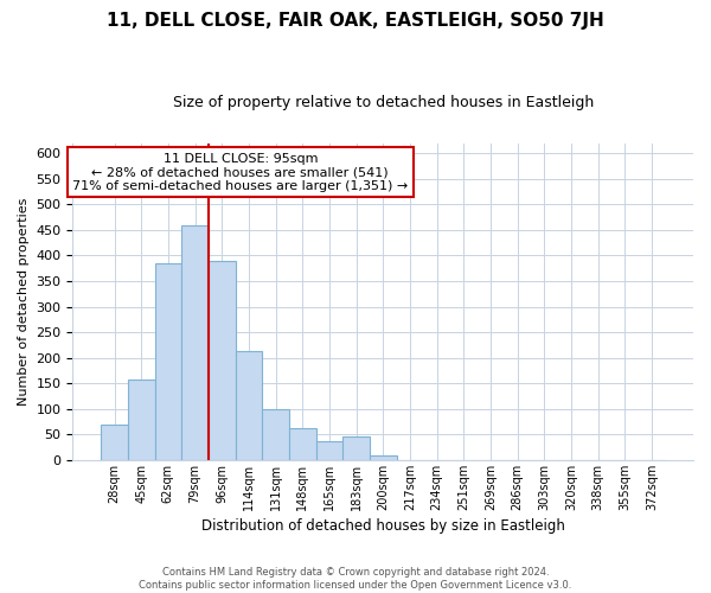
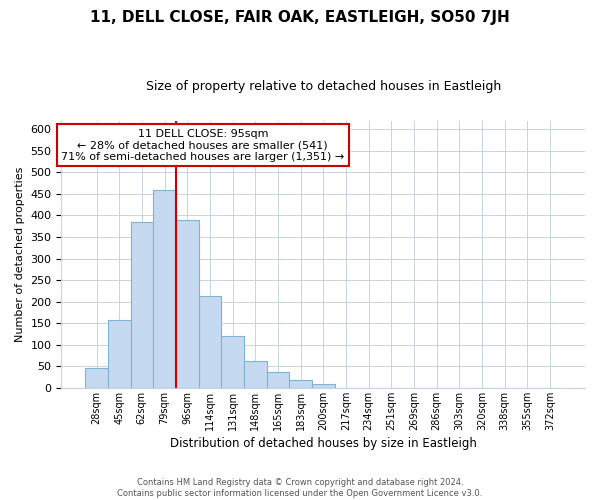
28sqm: 70 -> 45
131sqm: 100 -> 120
183sqm: 45 -> 18
